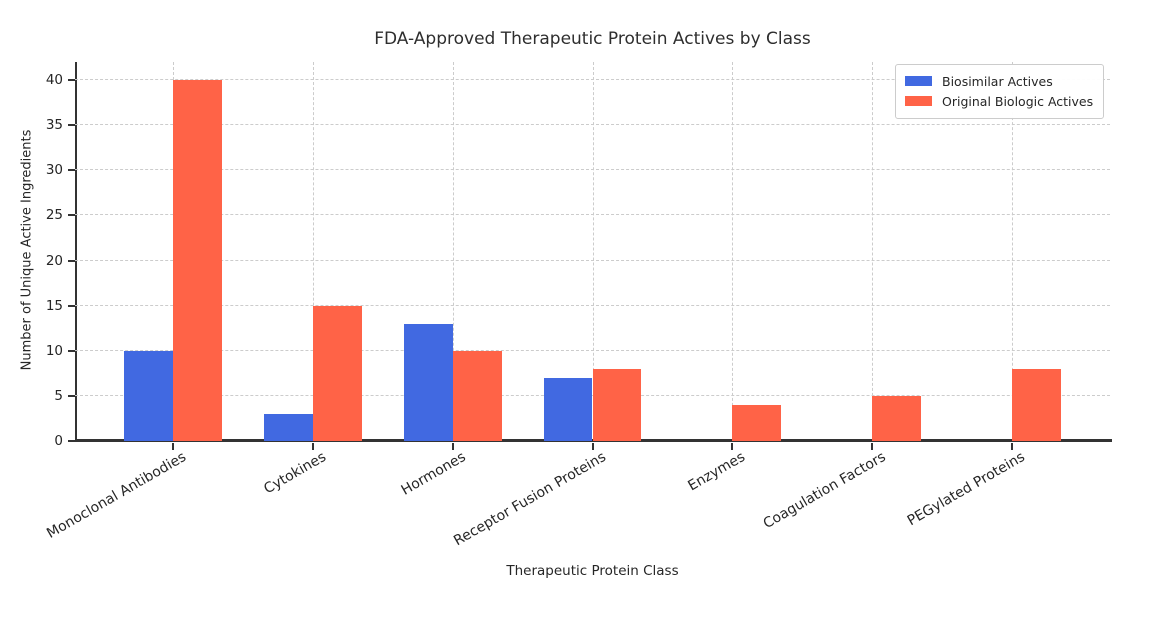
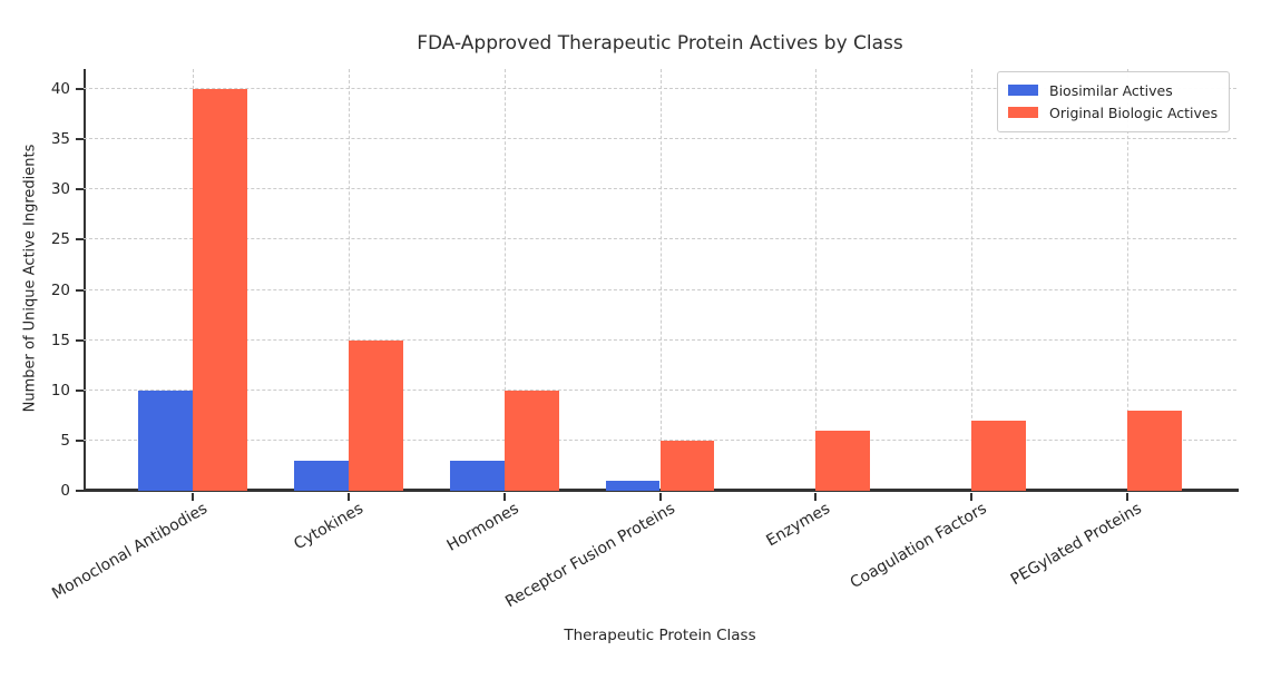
Biosimilar Actives/Hormones: 13 -> 3
Biosimilar Actives/Receptor Fusion Proteins: 7 -> 1
Original Biologic Actives/Receptor Fusion Proteins: 8 -> 5
Original Biologic Actives/Enzymes: 4 -> 6
Original Biologic Actives/Coagulation Factors: 5 -> 7
